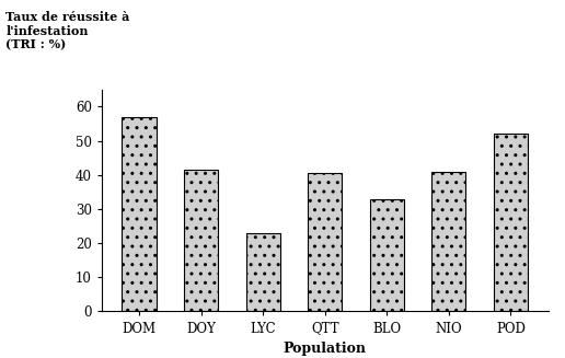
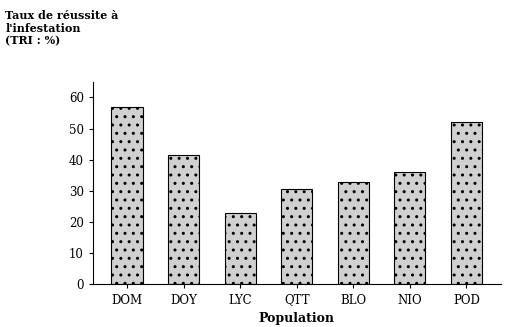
QTT: 40.5 -> 30.5
NIO: 41.0 -> 36.0
